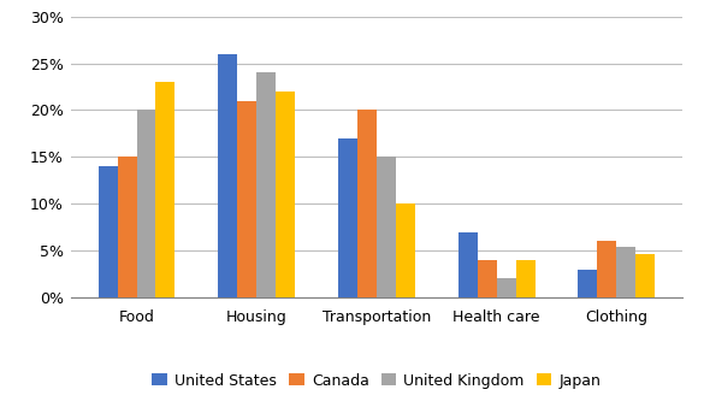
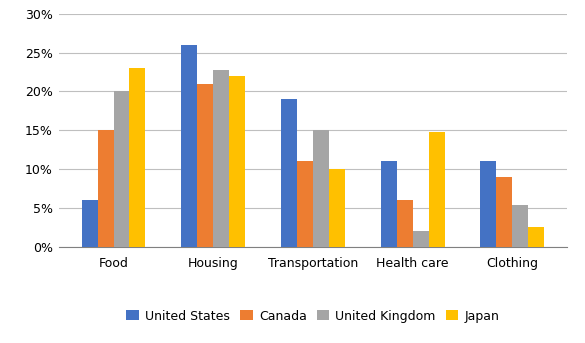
United States/Food: 14% -> 6%
United Kingdom/Housing: 24.0% -> 22.8%
United States/Transportation: 17% -> 19%
Canada/Transportation: 20% -> 11%
United States/Health care: 7% -> 11%
Canada/Health care: 4% -> 6%
Japan/Health care: 4.0% -> 14.8%
United States/Clothing: 3% -> 11%
Canada/Clothing: 6% -> 9%
Japan/Clothing: 4.6% -> 2.6%
